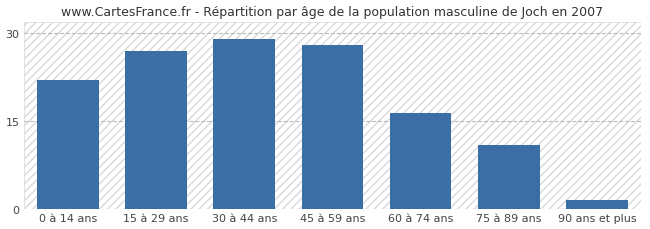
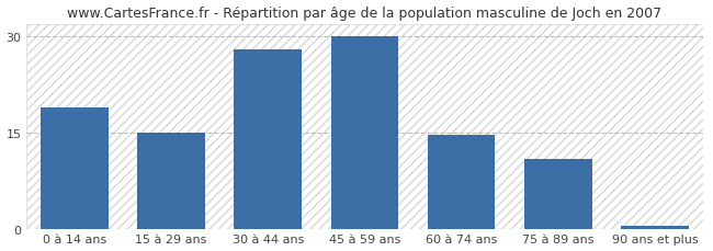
0 à 14 ans: 22.0 -> 19.0
15 à 29 ans: 27.0 -> 15.0
30 à 44 ans: 29.0 -> 28.0
45 à 59 ans: 28.0 -> 30.0
60 à 74 ans: 16.4 -> 14.7
90 ans et plus: 1.6 -> 0.5
